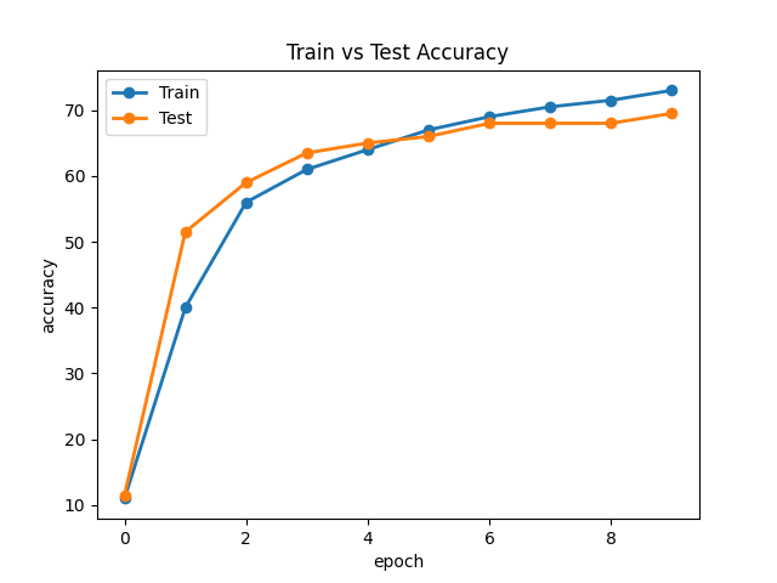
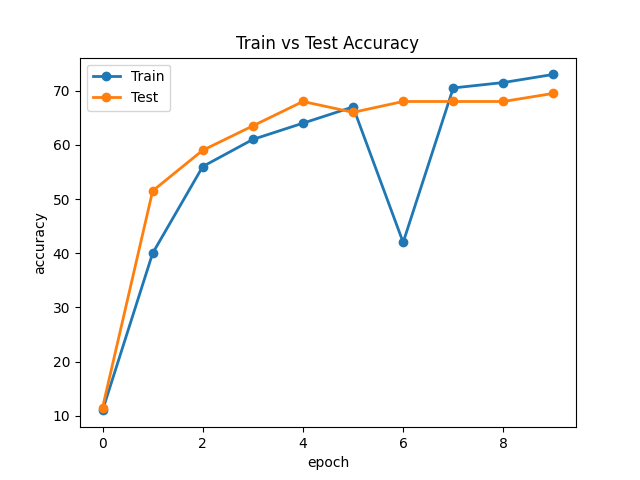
Test/4: 65.0 -> 68.0
Train/6: 69.0 -> 42.0
